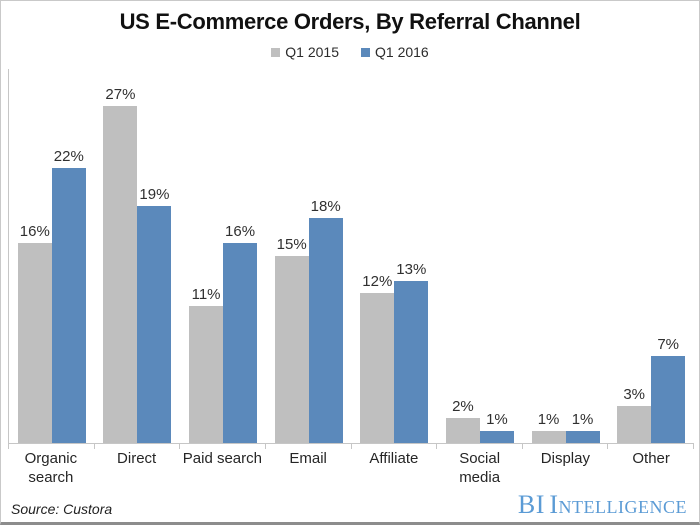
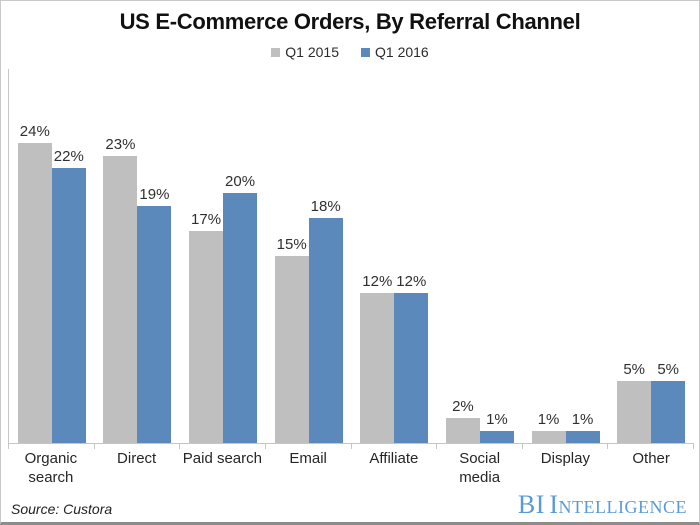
Q1 2015/Organic search: 16% -> 24%
Q1 2015/Direct: 27% -> 23%
Q1 2015/Paid search: 11% -> 17%
Q1 2016/Paid search: 16% -> 20%
Q1 2016/Affiliate: 13% -> 12%
Q1 2015/Other: 3% -> 5%
Q1 2016/Other: 7% -> 5%
